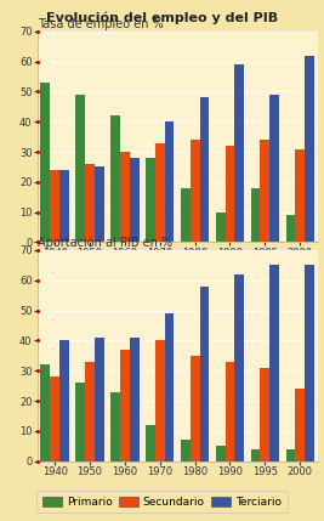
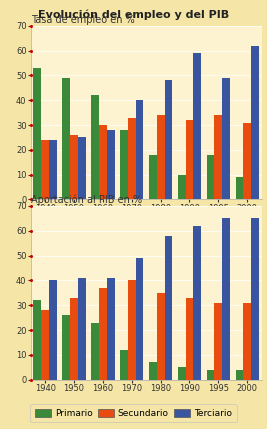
Aportación al PIB en %/Secundario/2000: 24 -> 31
